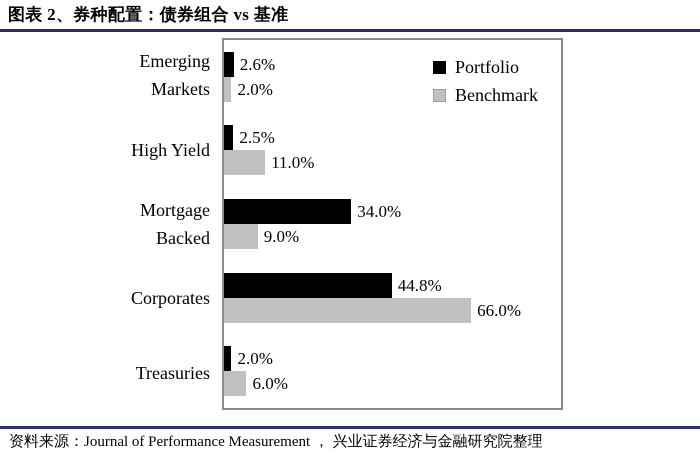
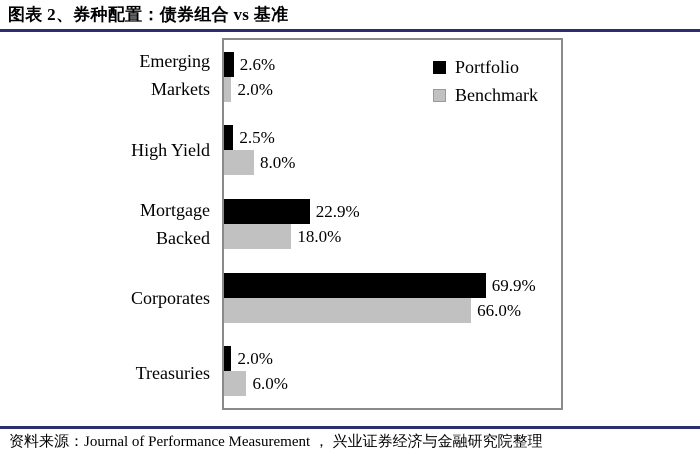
Benchmark/High Yield: 11.0% -> 8.0%
Portfolio/Mortgage Backed: 34.0% -> 22.9%
Benchmark/Mortgage Backed: 9.0% -> 18.0%
Portfolio/Corporates: 44.8% -> 69.9%
